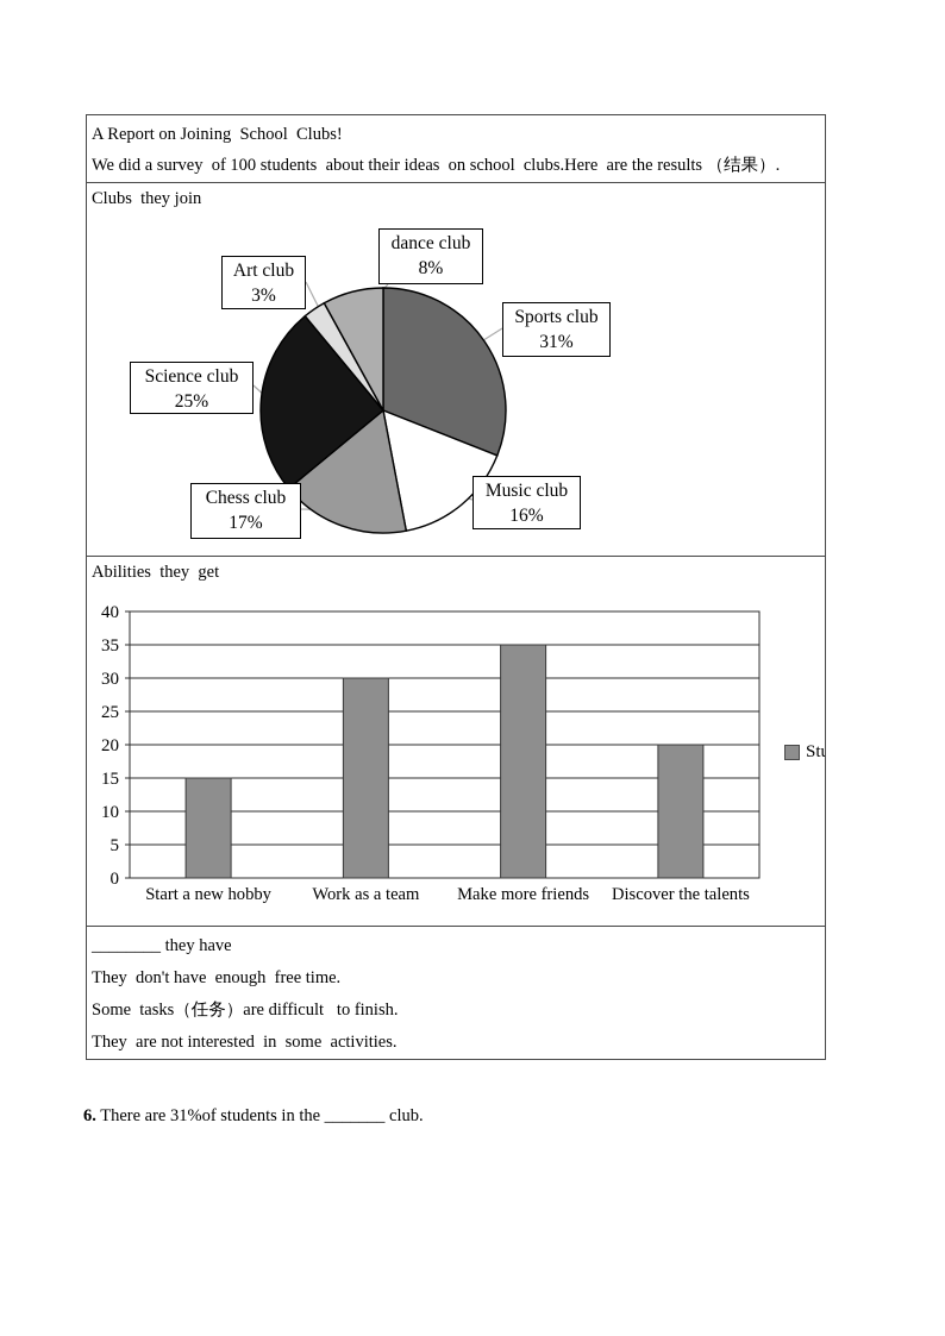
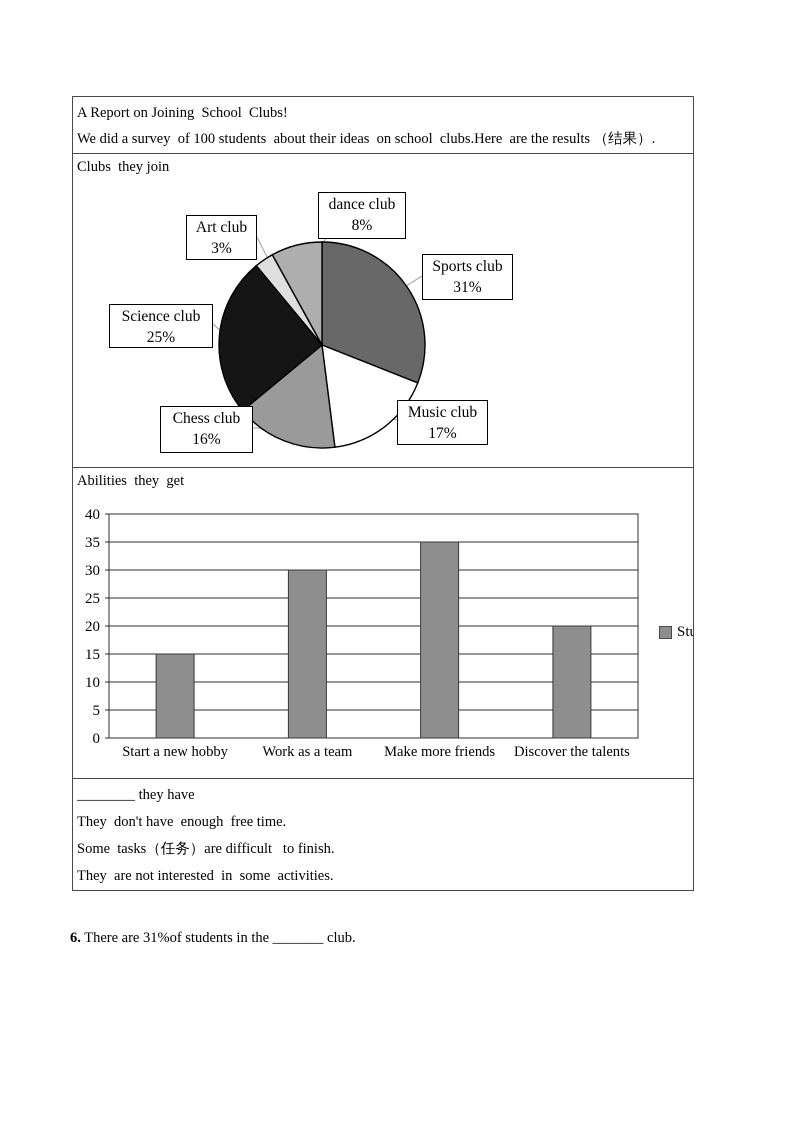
Clubs they join/Music club: 16% -> 17%
Clubs they join/Chess club: 17% -> 16%
